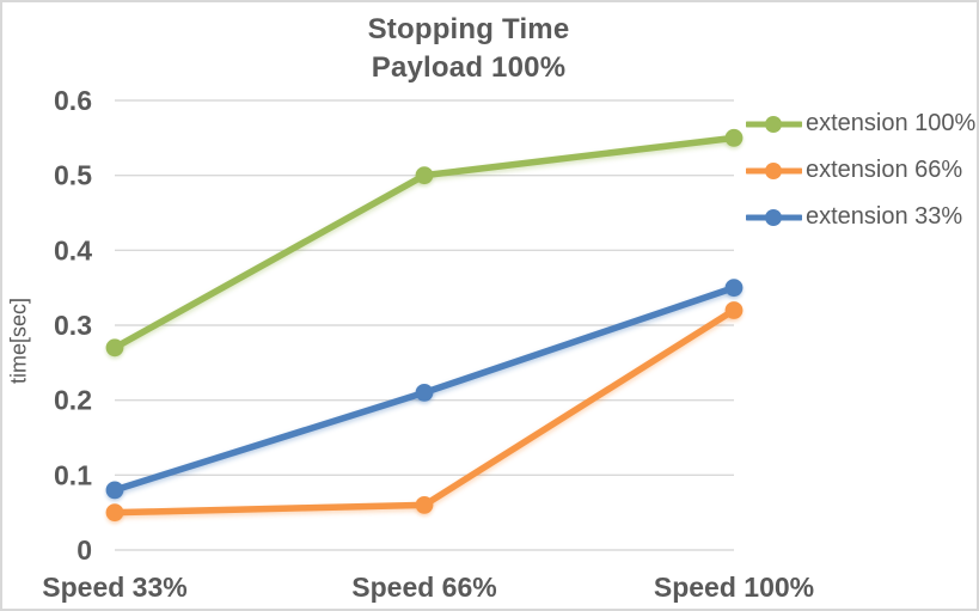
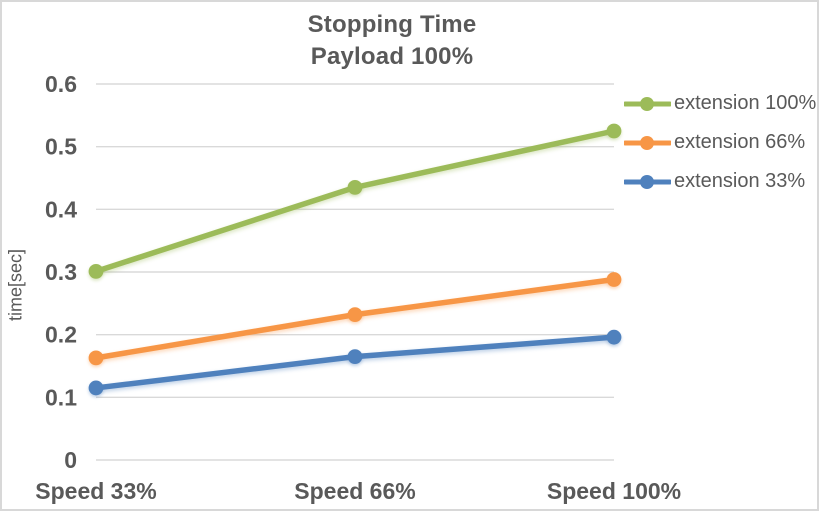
extension 100%/Speed 33%: 0.27 -> 0.30
extension 66%/Speed 33%: 0.05 -> 0.16
extension 33%/Speed 33%: 0.08 -> 0.12
extension 100%/Speed 66%: 0.50 -> 0.43
extension 66%/Speed 66%: 0.06 -> 0.23
extension 33%/Speed 66%: 0.21 -> 0.17
extension 100%/Speed 100%: 0.55 -> 0.53
extension 66%/Speed 100%: 0.32 -> 0.29
extension 33%/Speed 100%: 0.35 -> 0.20
